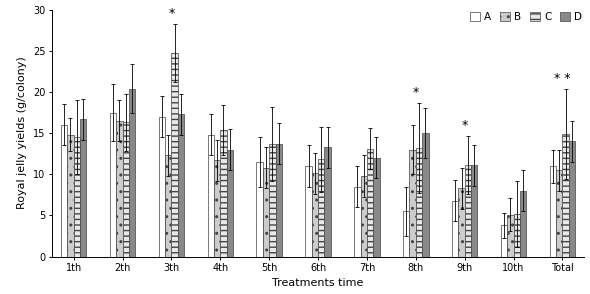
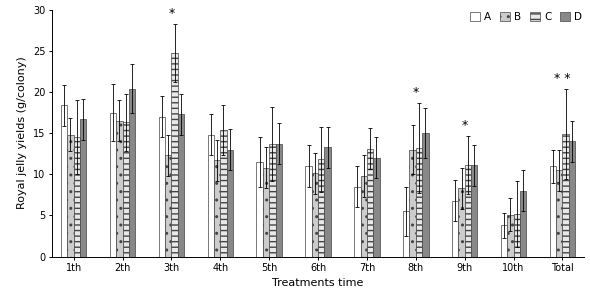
A/1th: 16.0 -> 18.4
